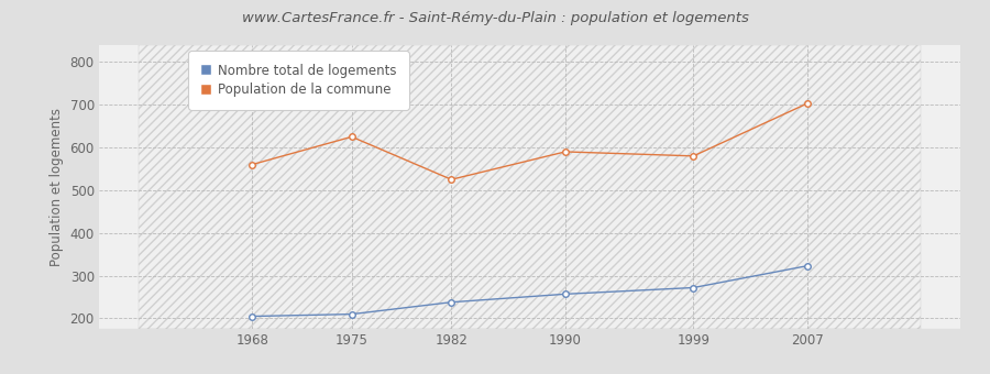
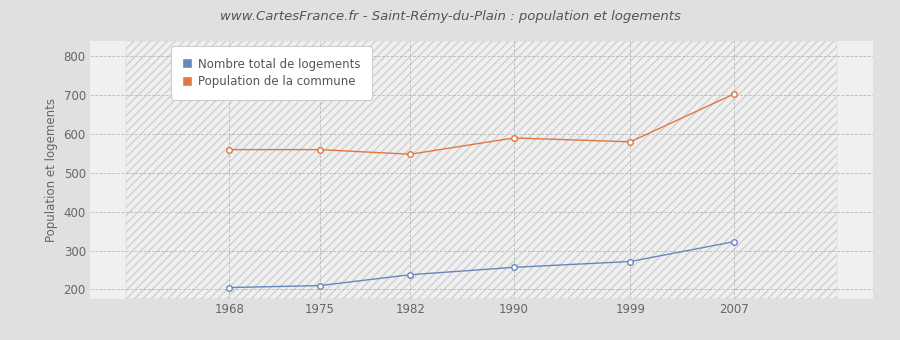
Population de la commune/1975: 625 -> 560
Population de la commune/1982: 525 -> 548
